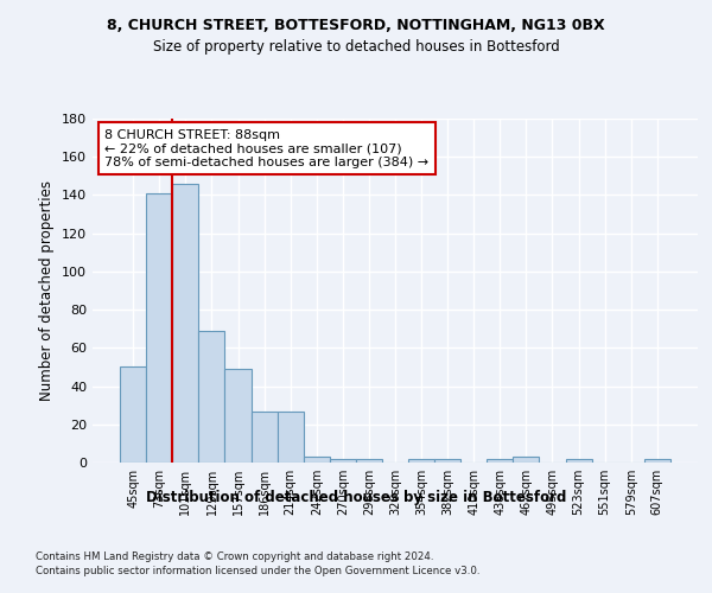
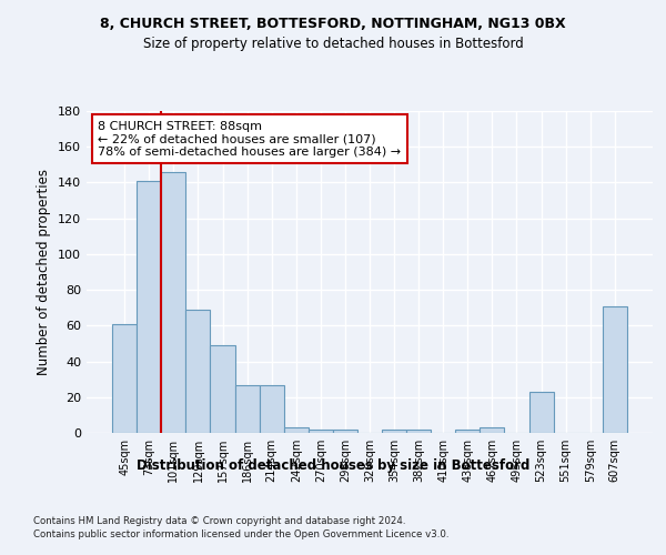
45sqm: 50 -> 61
523sqm: 2 -> 23
607sqm: 2 -> 71
